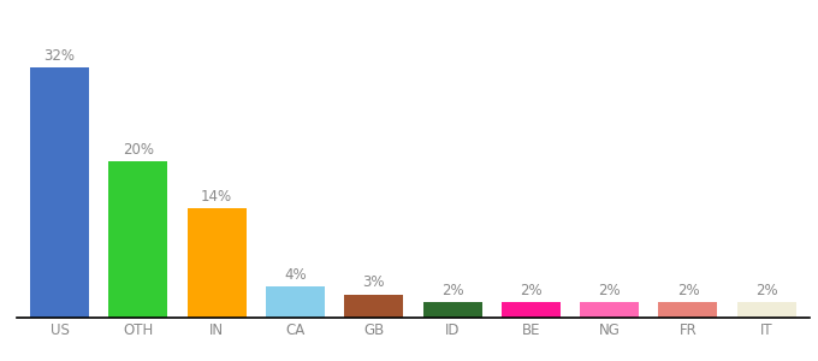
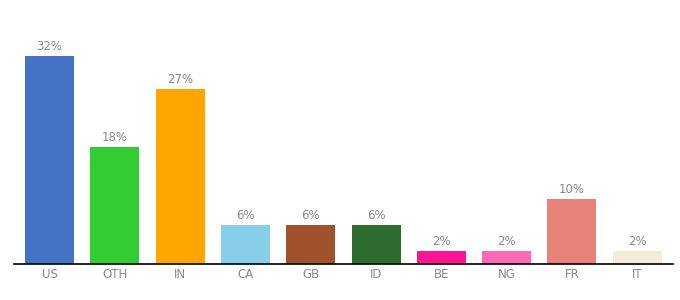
OTH: 20% -> 18%
IN: 14% -> 27%
CA: 4% -> 6%
GB: 3% -> 6%
ID: 2% -> 6%
FR: 2% -> 10%
